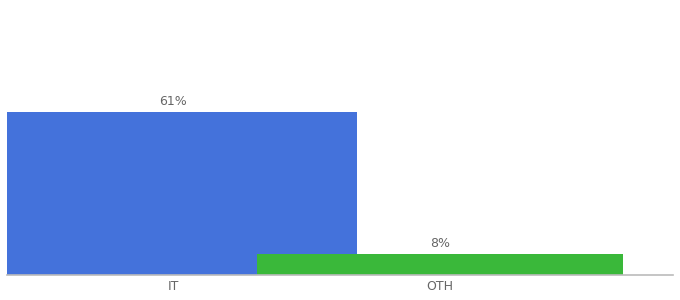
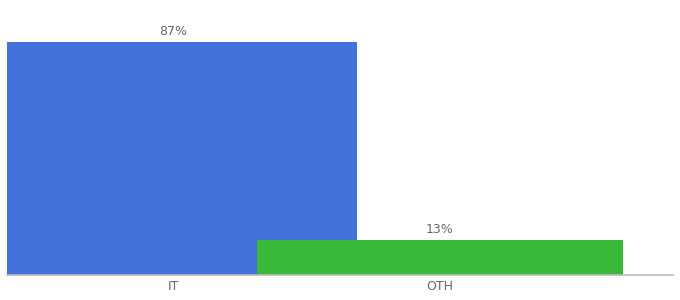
IT: 61% -> 87%
OTH: 8% -> 13%
